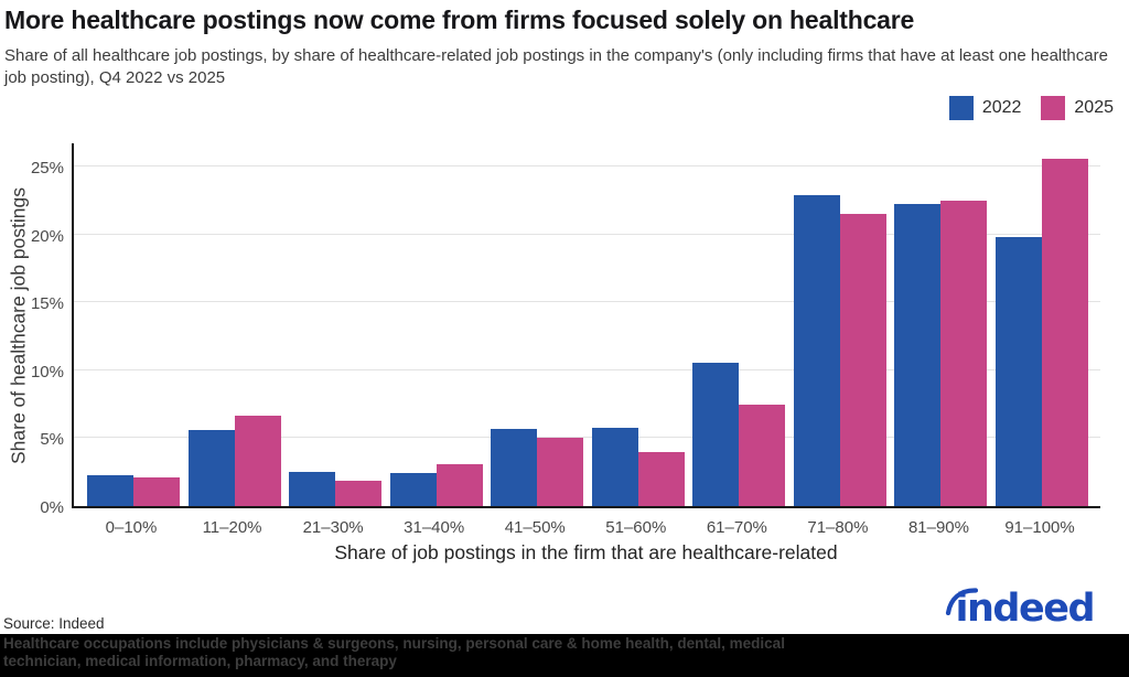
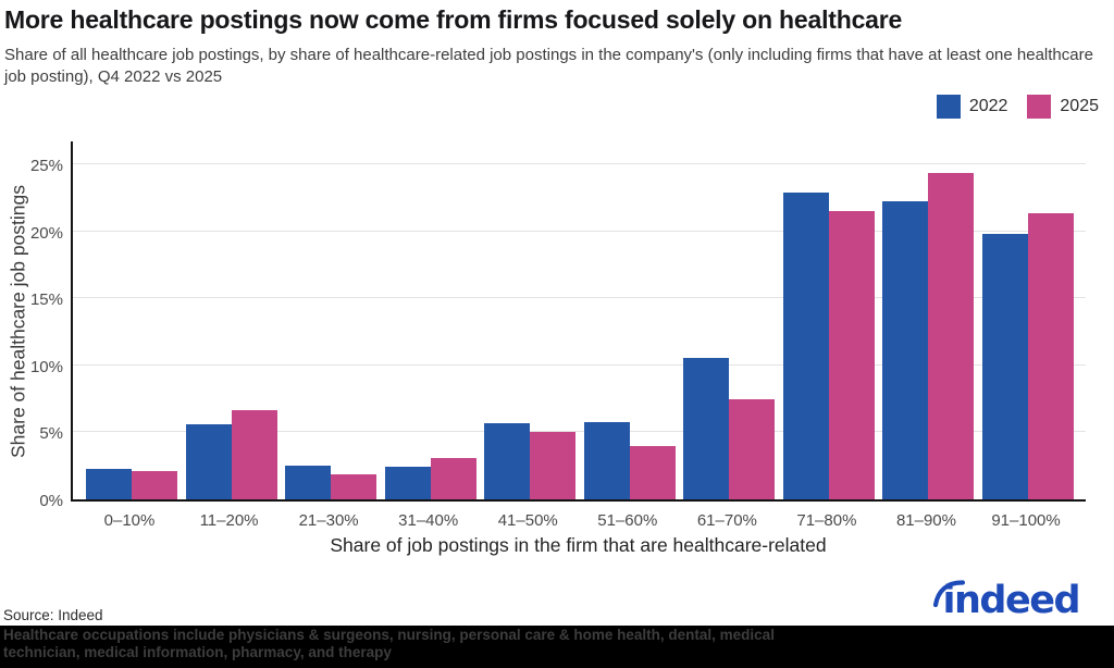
2025/81–90%: 22.5% -> 24.4%
2025/91–100%: 25.6% -> 21.4%
